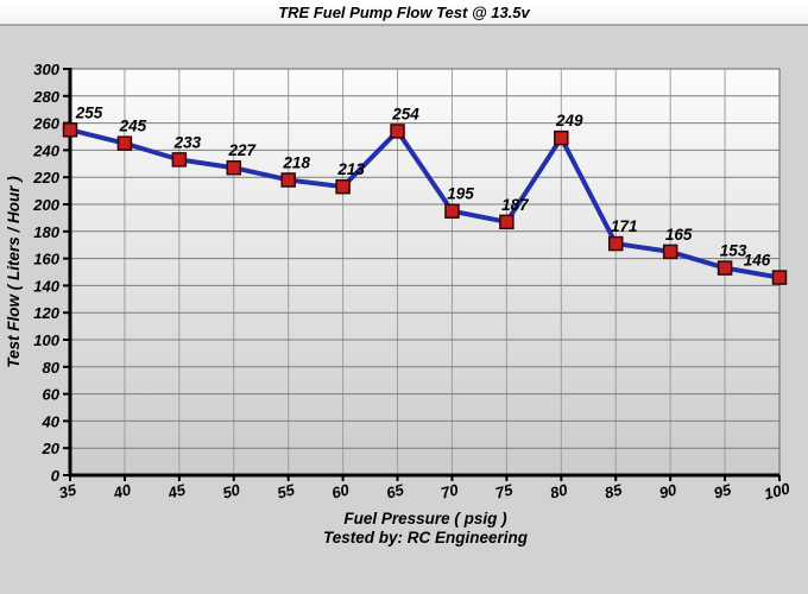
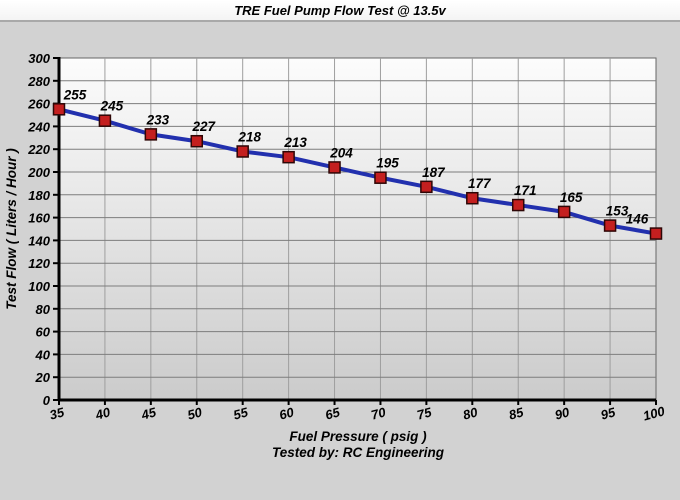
65: 254 -> 204
80: 249 -> 177
